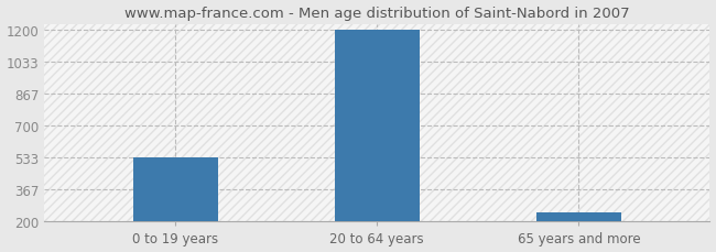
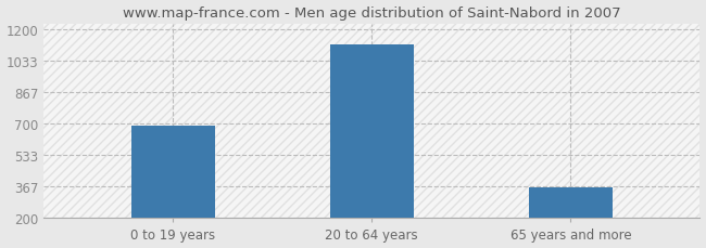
0 to 19 years: 530 -> 690
20 to 64 years: 1200 -> 1120
65 years and more: 250 -> 360
